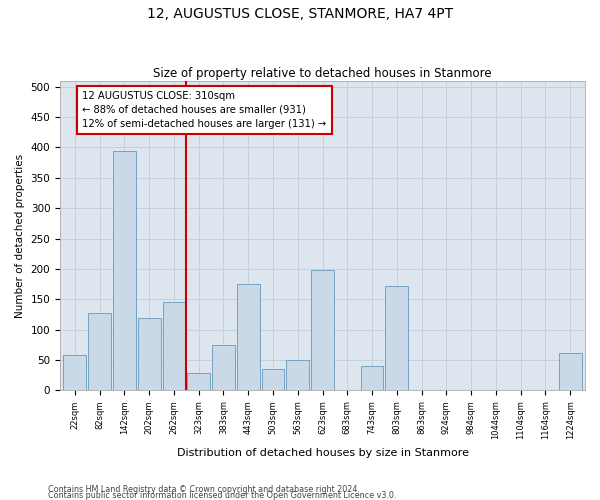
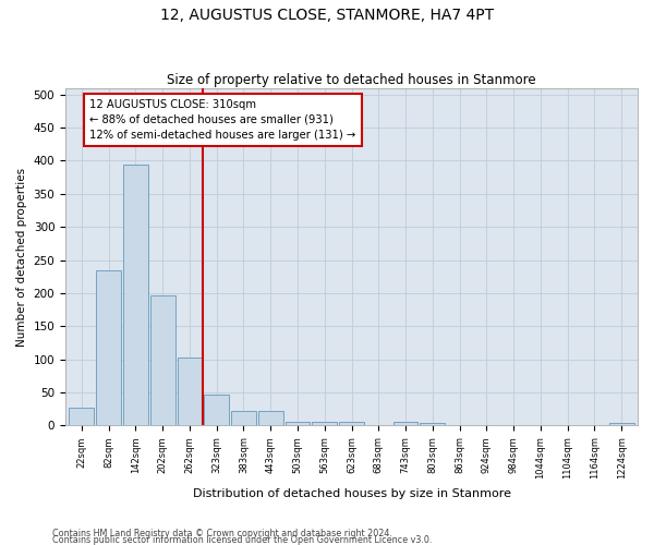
22sqm: 58 -> 27
82sqm: 128 -> 235
202sqm: 120 -> 196
262sqm: 146 -> 103
323sqm: 28 -> 47
383sqm: 74 -> 22
443sqm: 176 -> 22
503sqm: 36 -> 6
563sqm: 50 -> 5
623sqm: 198 -> 5
743sqm: 40 -> 5
803sqm: 172 -> 4
1224sqm: 62 -> 4
